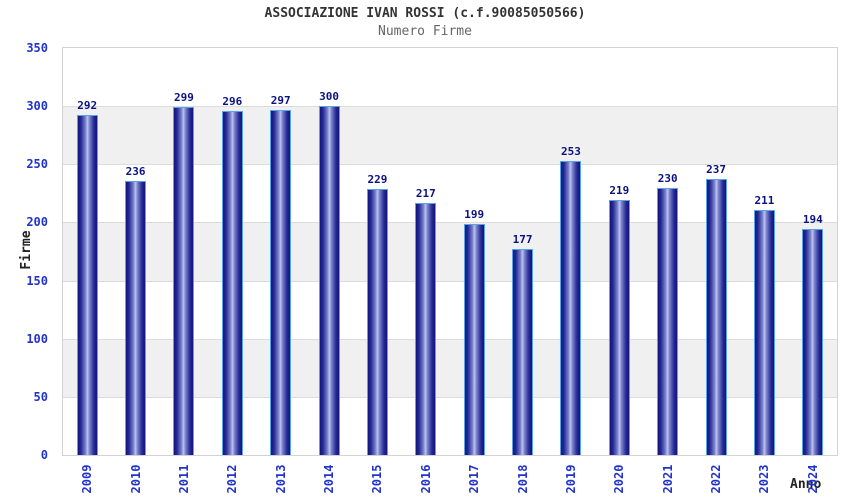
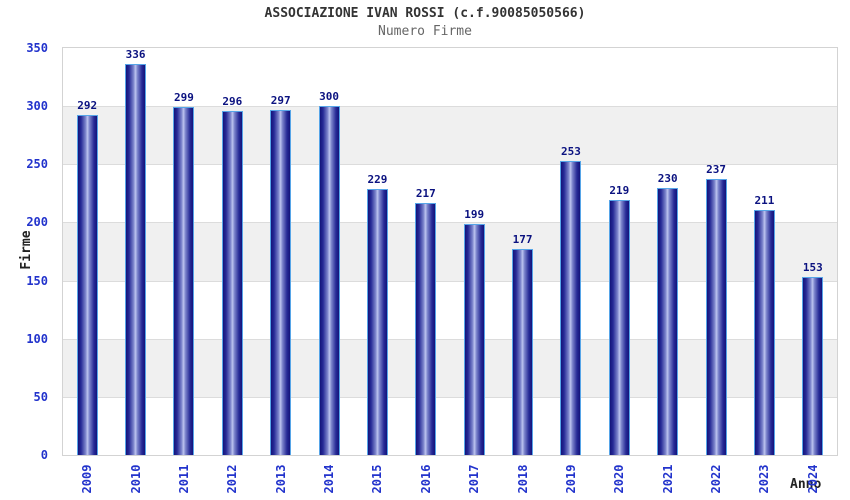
2010: 236 -> 336
2024: 194 -> 153
